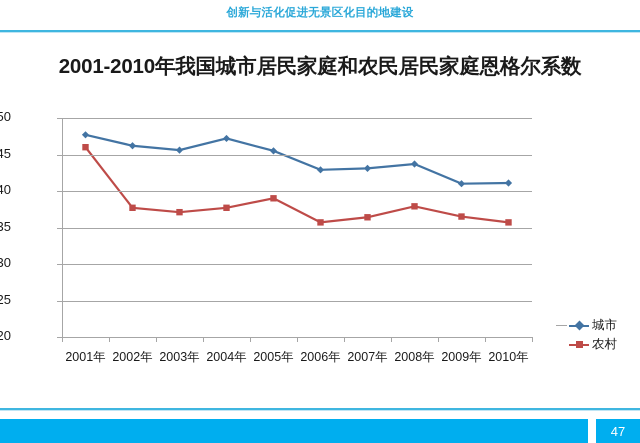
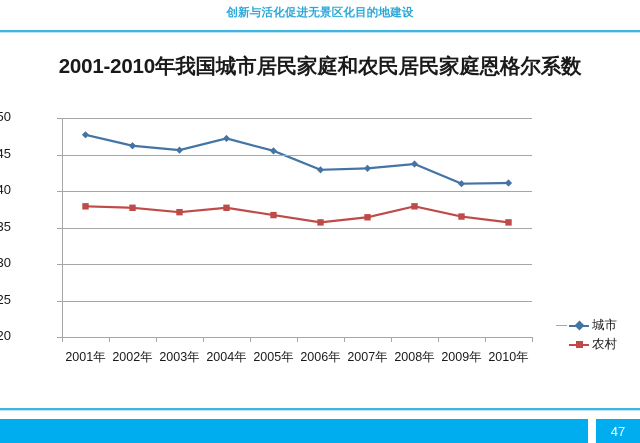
农村/2001年: 46 -> 38
农村/2005年: 39 -> 37
